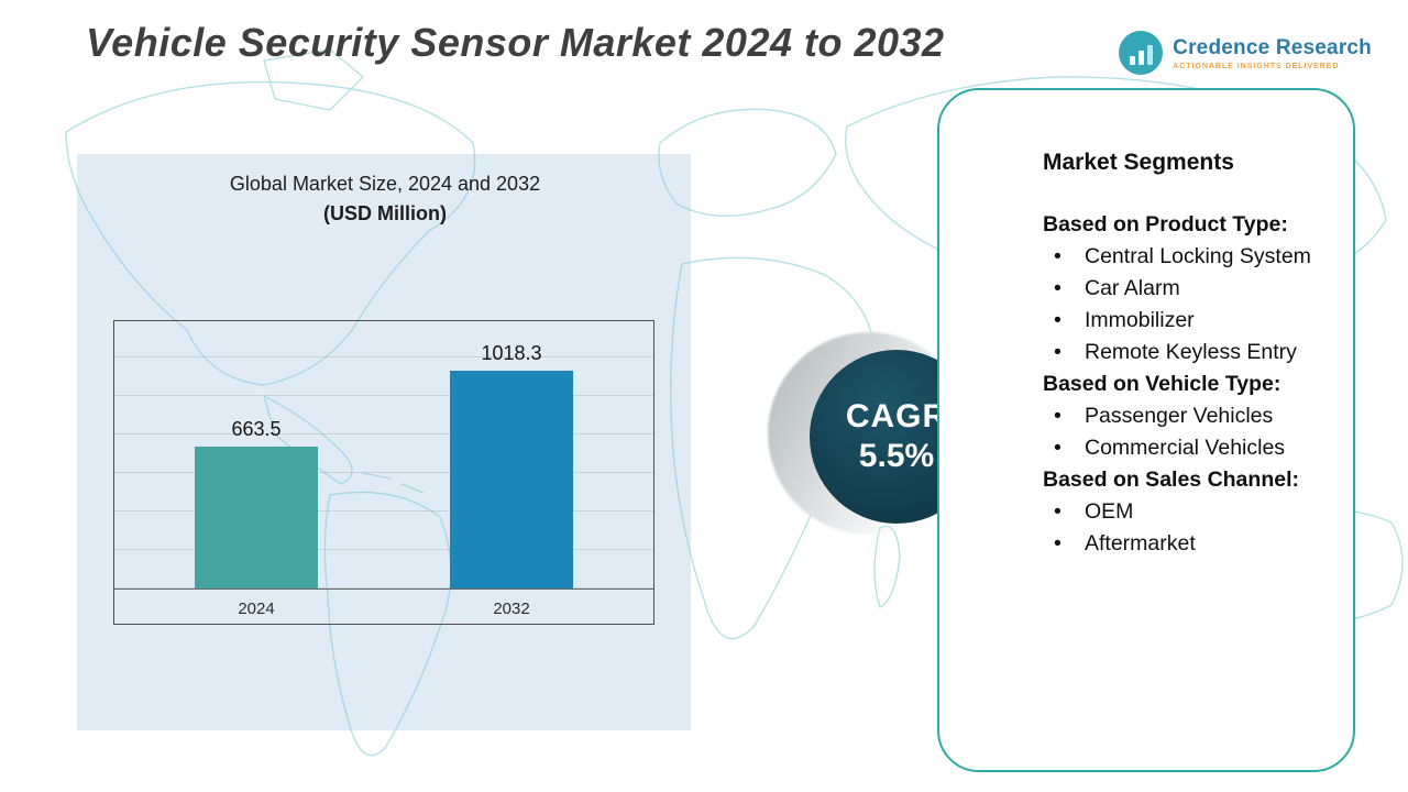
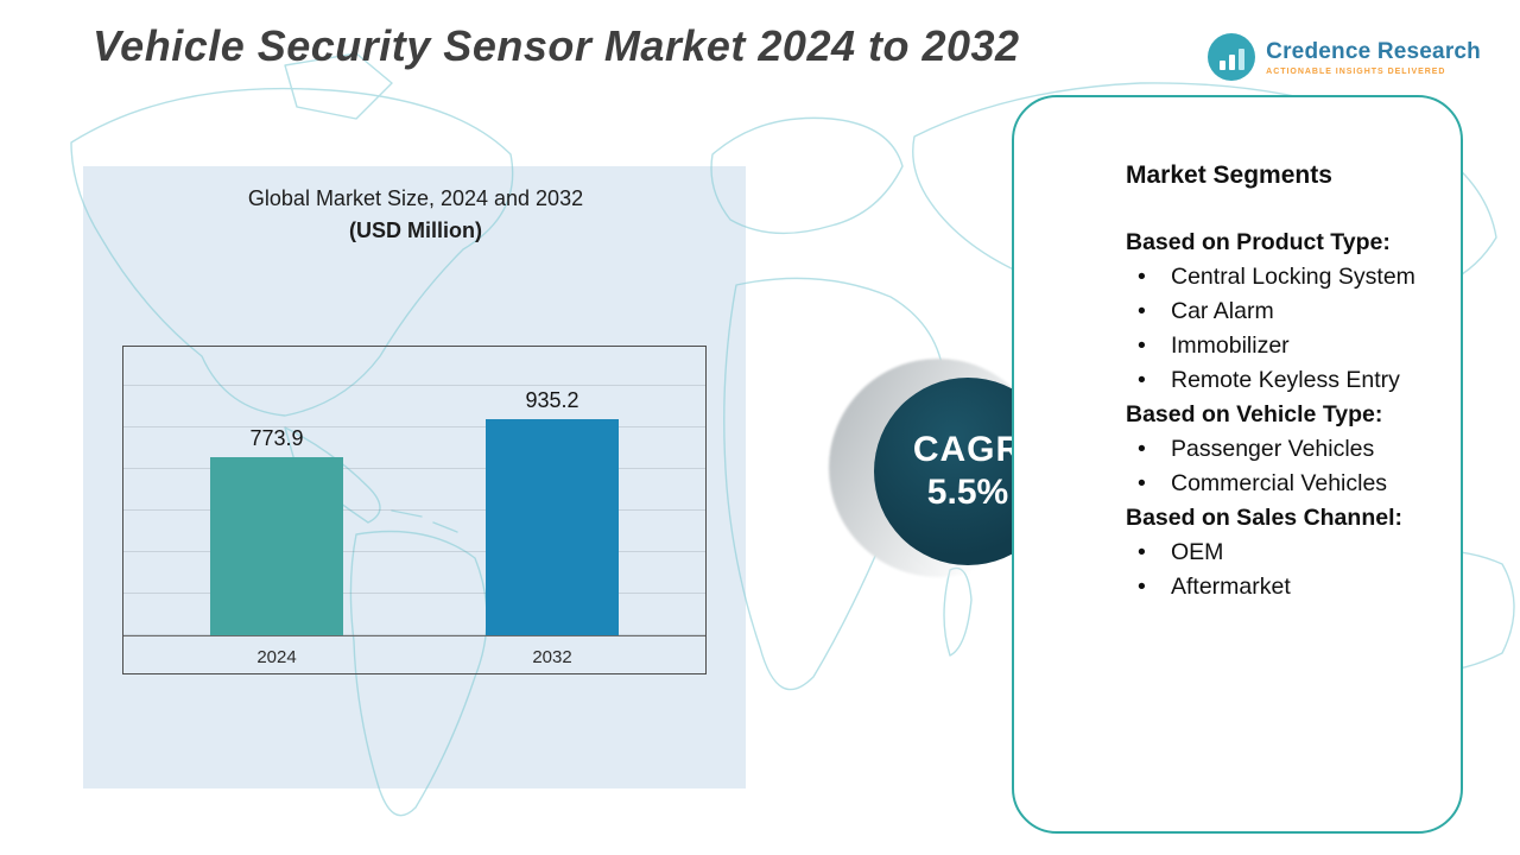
2024: 663.5 -> 773.9
2032: 1018.3 -> 935.2
